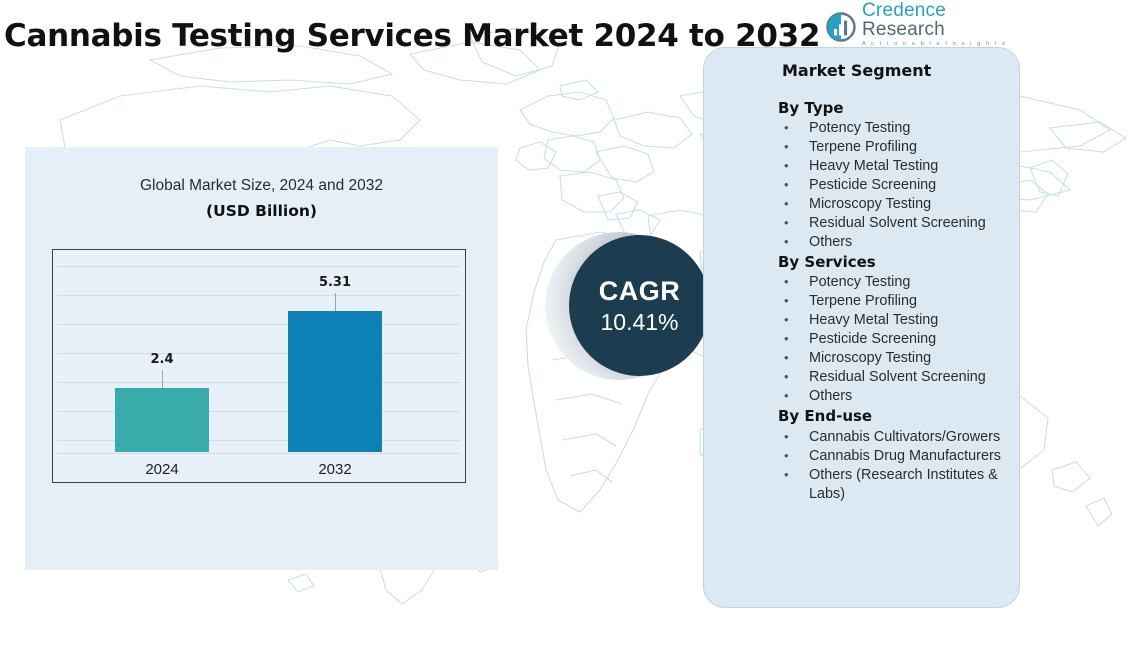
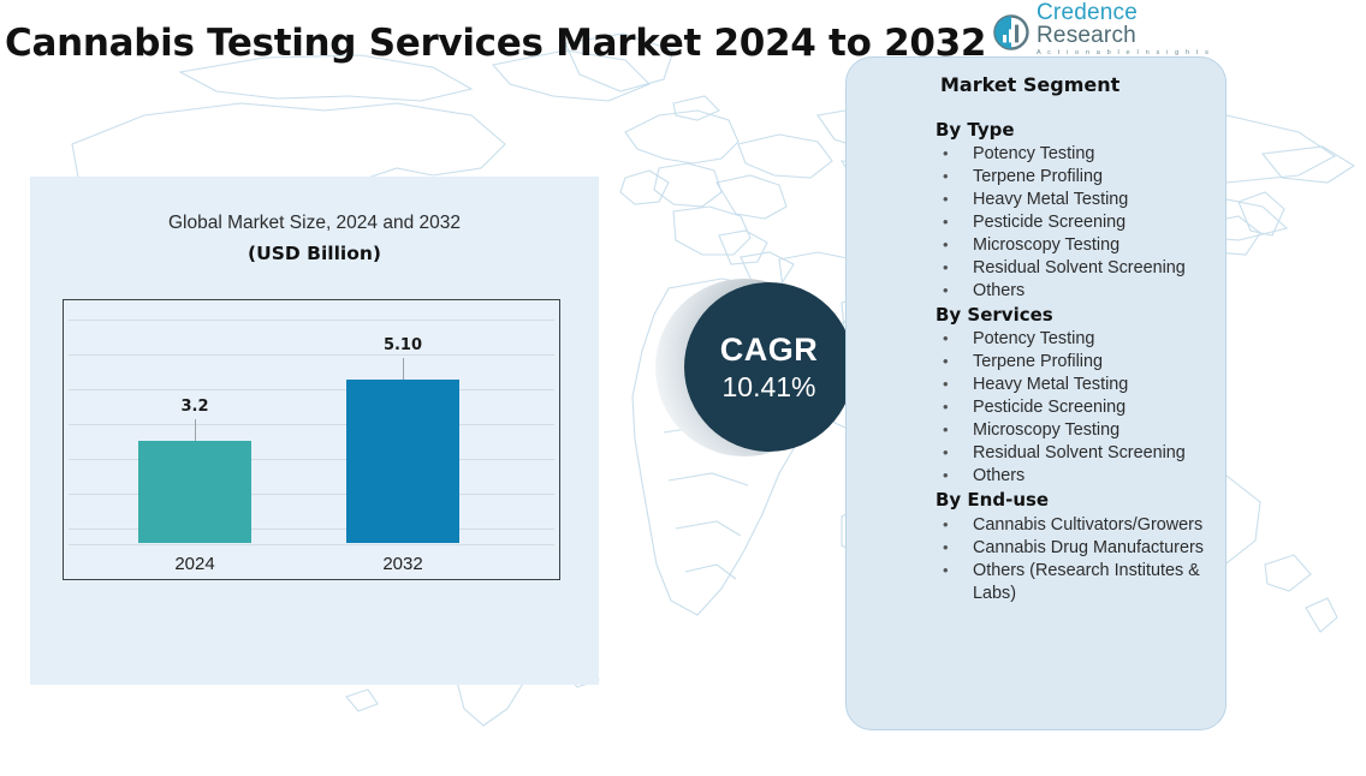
2024: 2.4 -> 3.2
2032: 5.31 -> 5.10
